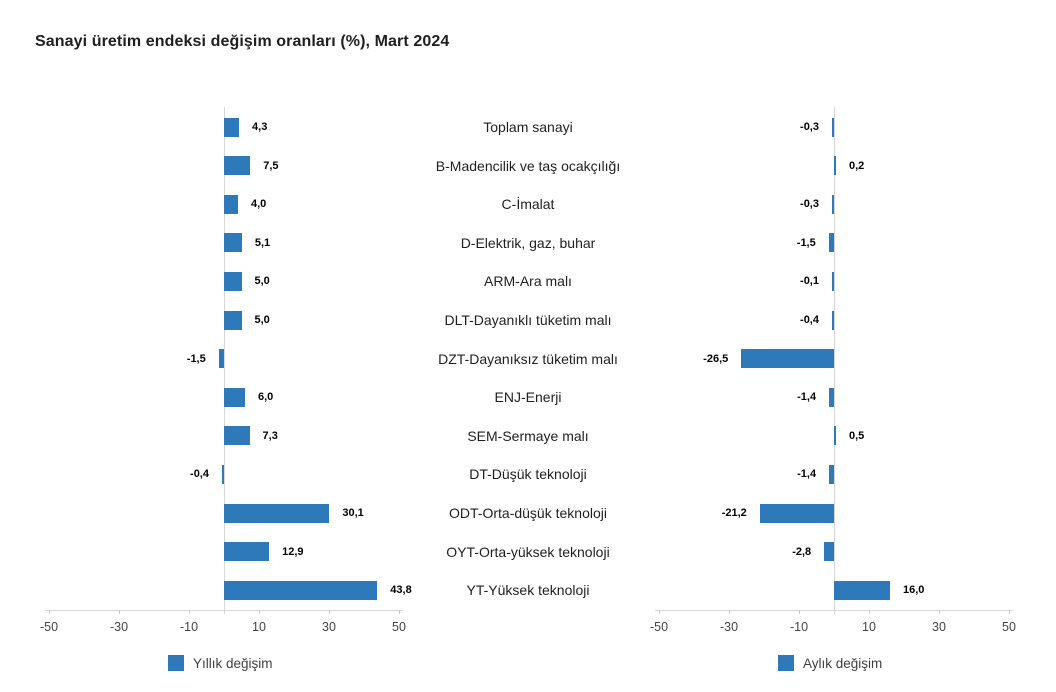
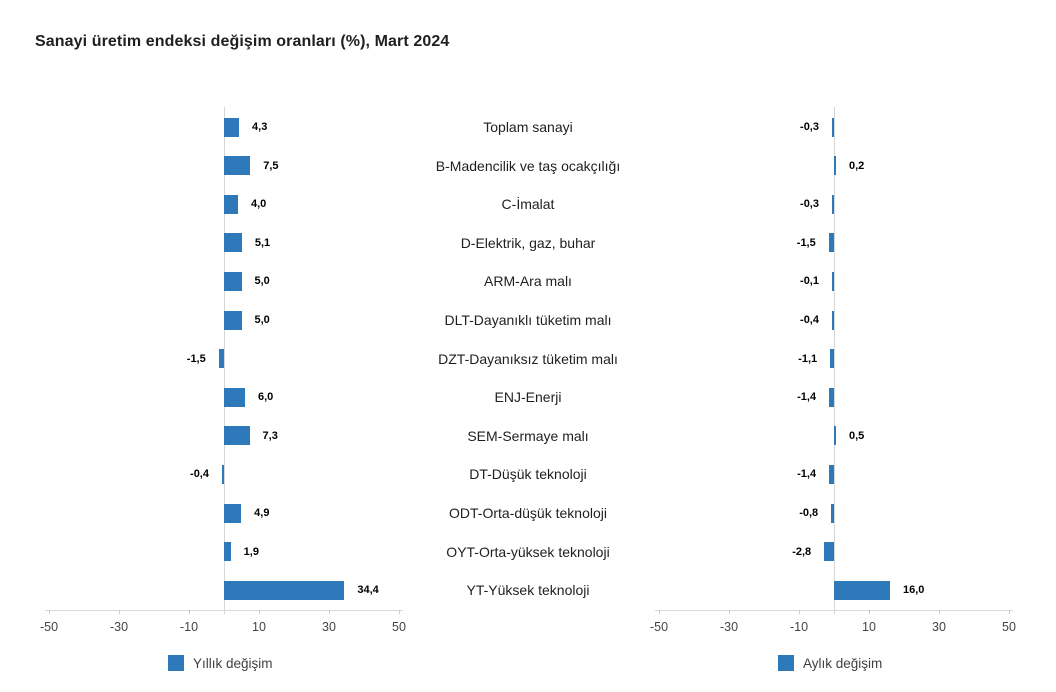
Aylık değişim/DZT-Dayanıksız tüketim malı: -26,5 -> -1,1
Yıllık değişim/ODT-Orta-düşük teknoloji: 30,1 -> 4,9
Aylık değişim/ODT-Orta-düşük teknoloji: -21,2 -> -0,8
Yıllık değişim/OYT-Orta-yüksek teknoloji: 12,9 -> 1,9
Yıllık değişim/YT-Yüksek teknoloji: 43,8 -> 34,4
